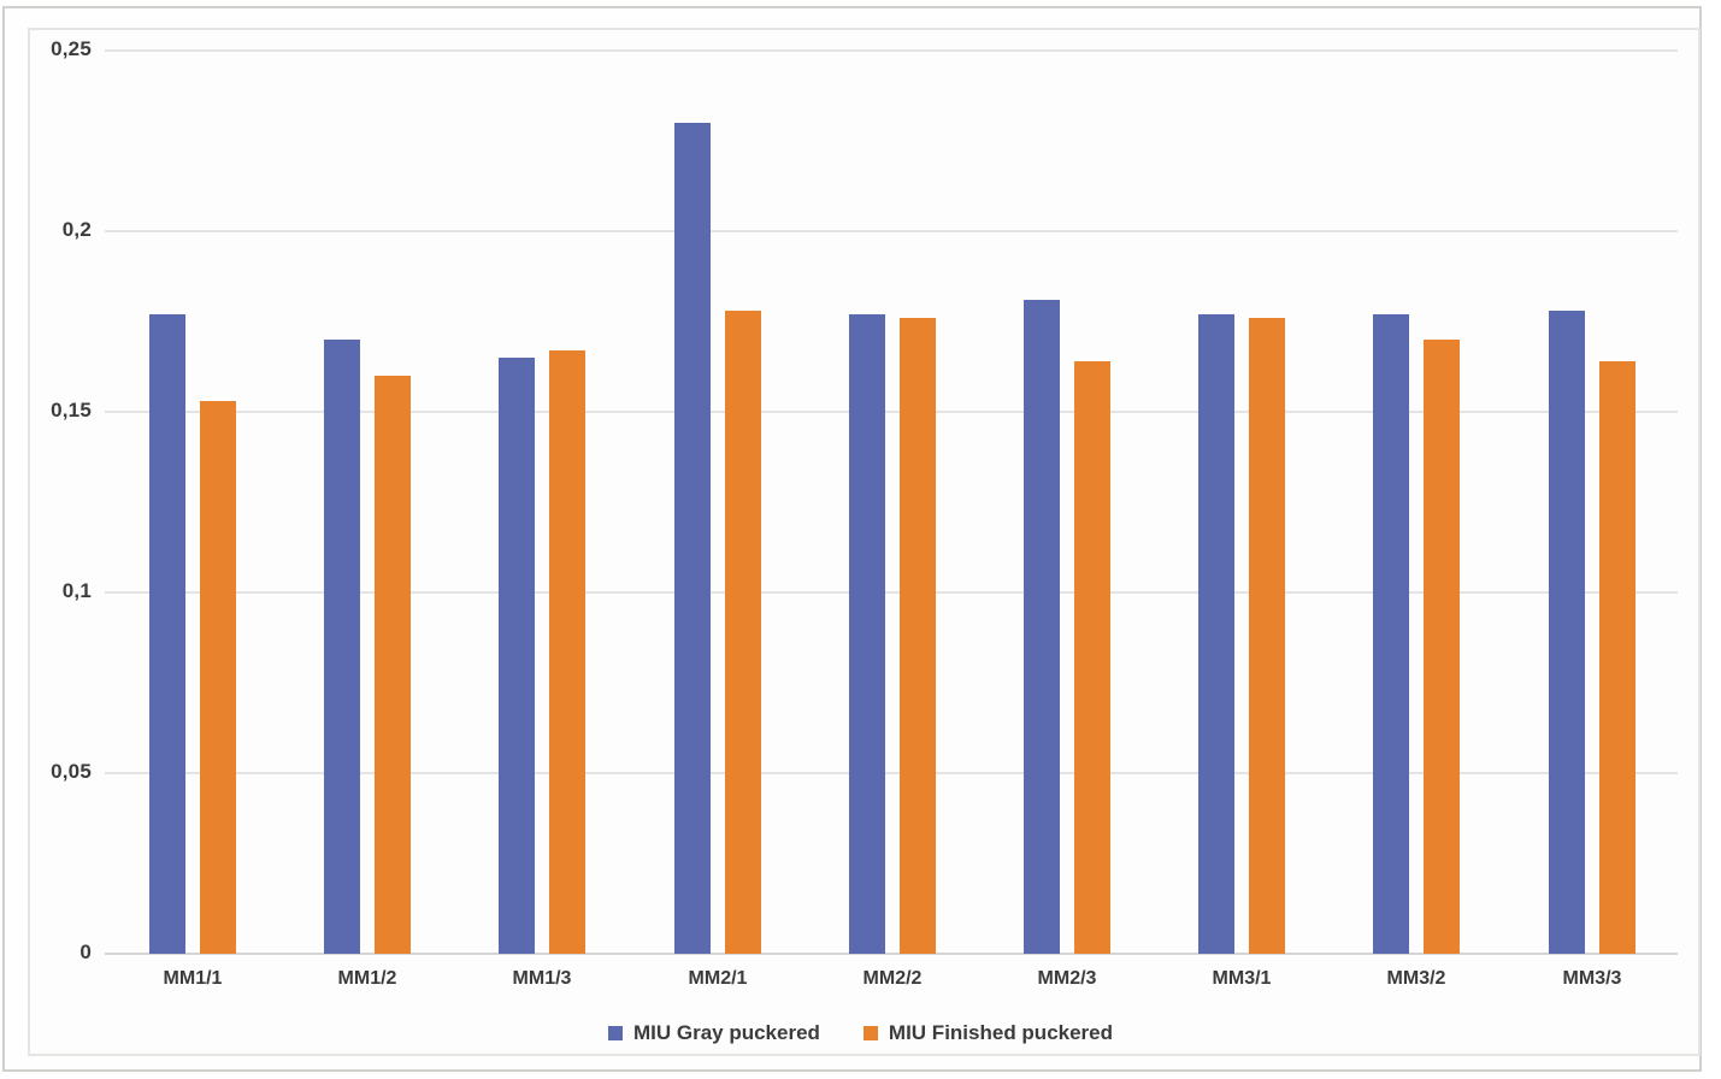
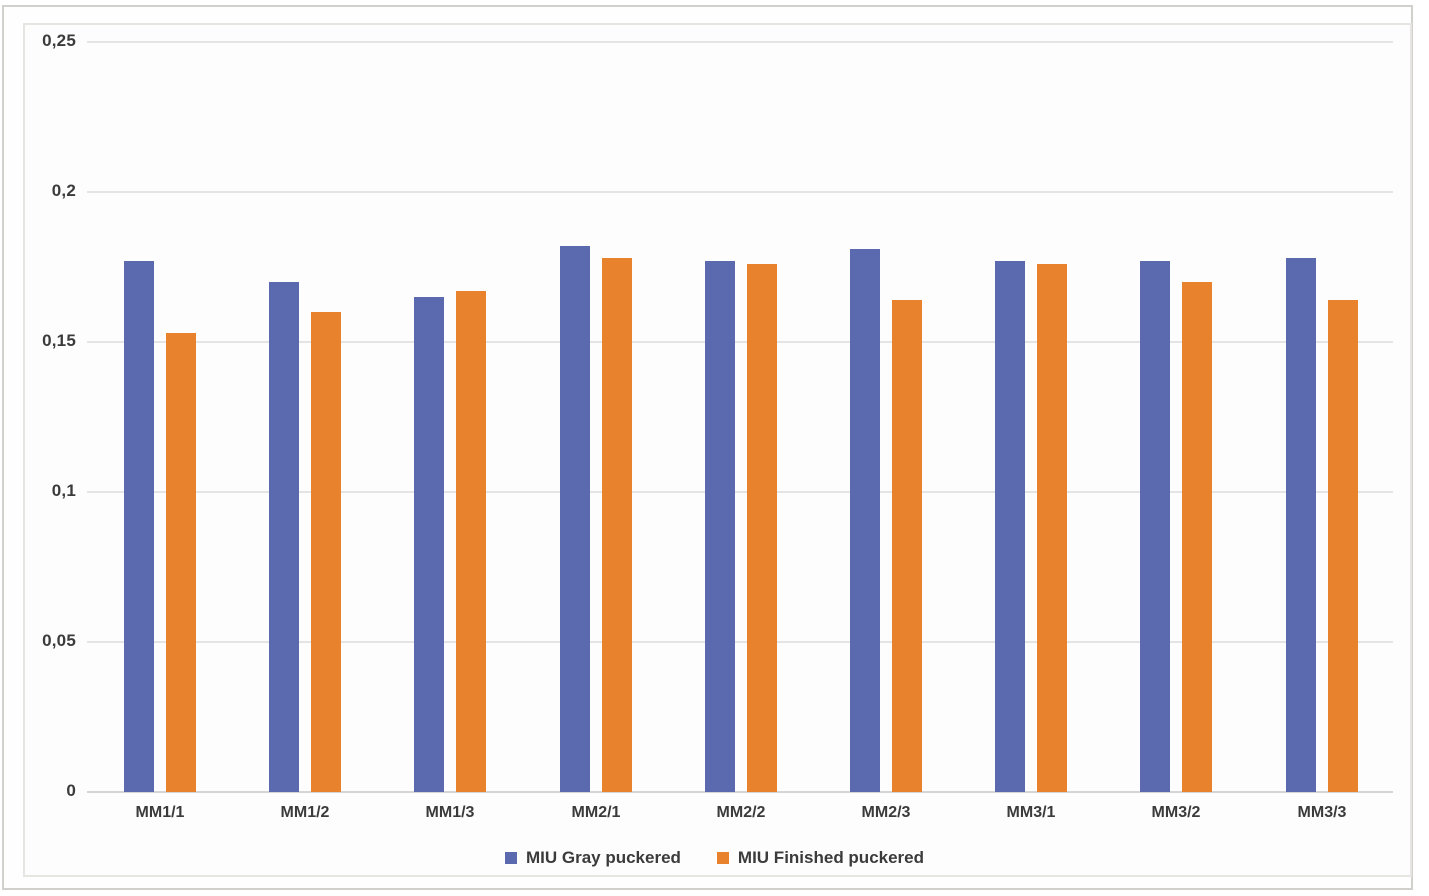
MIU Gray puckered/MM2/1: 0,23 -> 0,18
